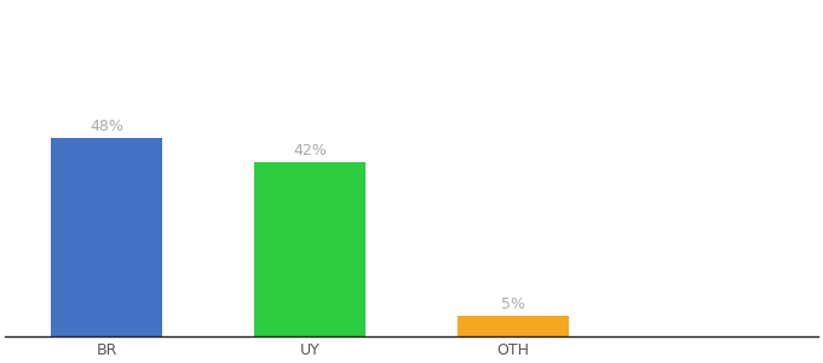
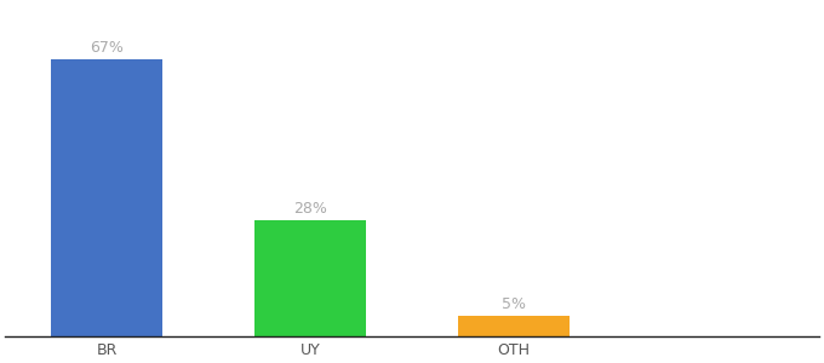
BR: 48% -> 67%
UY: 42% -> 28%
